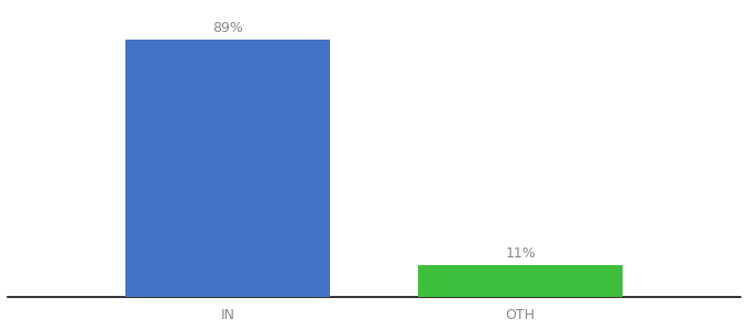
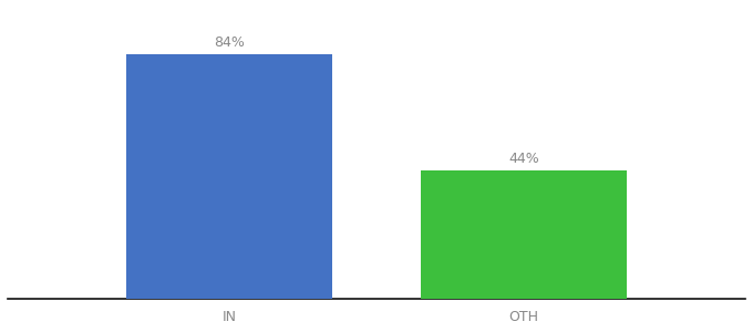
IN: 89% -> 84%
OTH: 11% -> 44%
